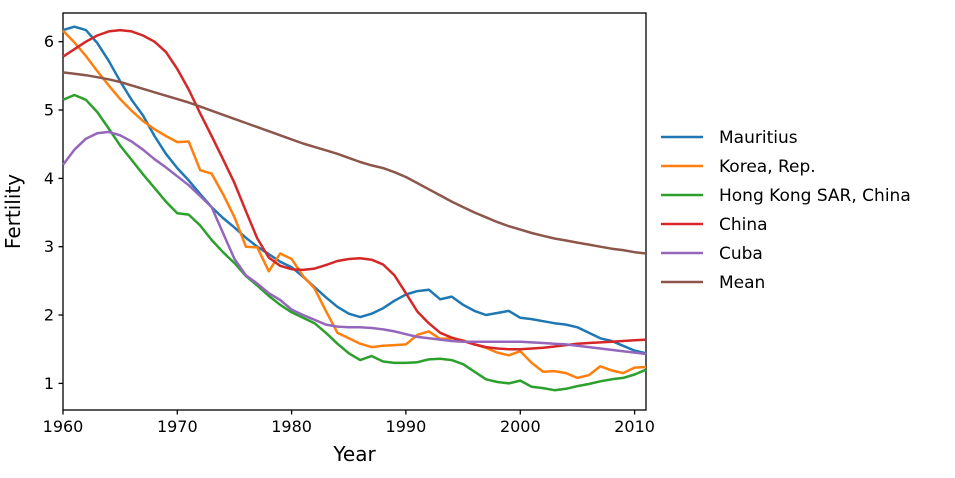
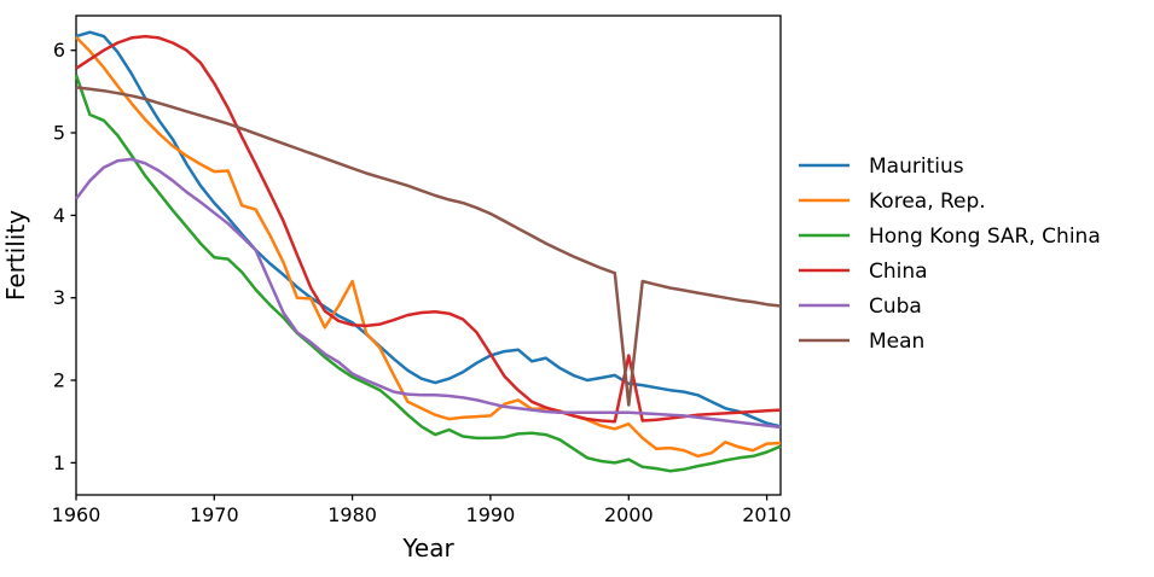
Hong Kong SAR, China/1960: 5.2 -> 5.7
Korea, Rep./1980: 2.8 -> 3.2
China/2000: 1.5 -> 2.3
Mean/2000: 3.2 -> 1.7
